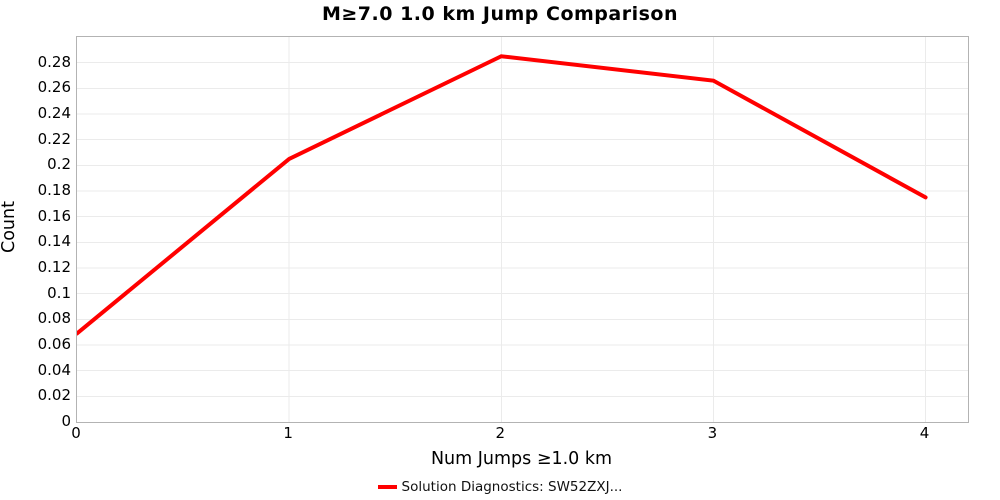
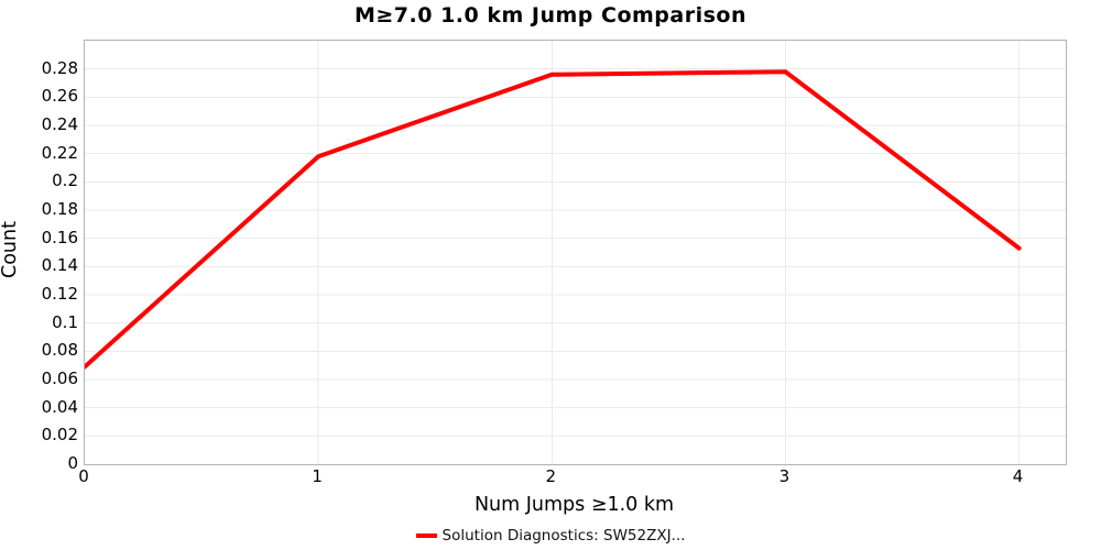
1: 0.205 -> 0.218
2: 0.285 -> 0.276
3: 0.266 -> 0.278
4: 0.175 -> 0.153
